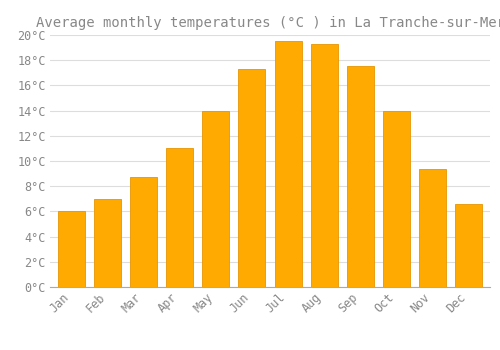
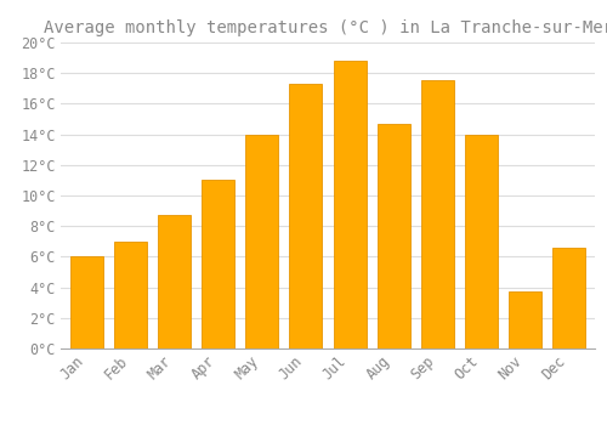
Jul: 19.5°C -> 18.8°C
Aug: 19.3°C -> 14.7°C
Nov: 9.4°C -> 3.7°C
